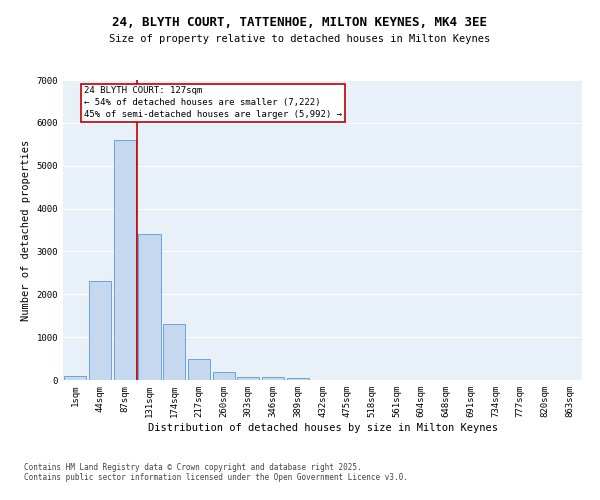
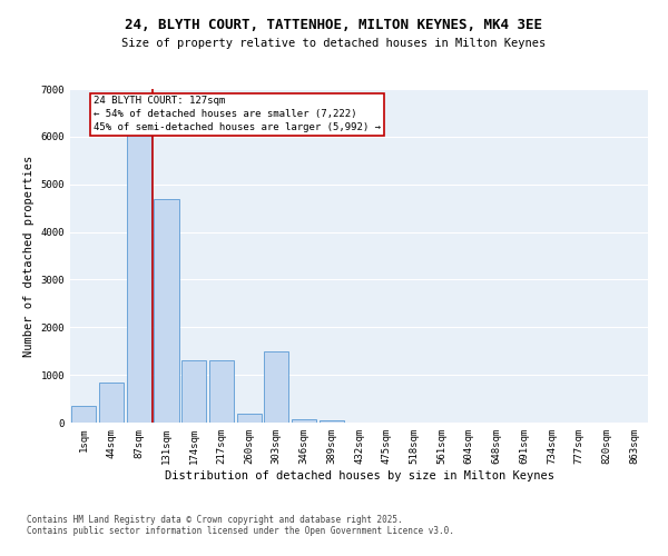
1sqm: 100 -> 350
44sqm: 2300 -> 850
87sqm: 5600 -> 6050
131sqm: 3400 -> 4700
217sqm: 500 -> 1300
303sqm: 80 -> 1500
